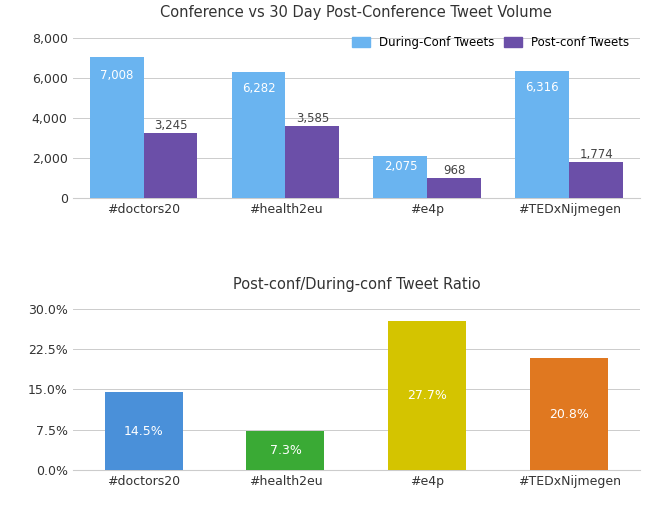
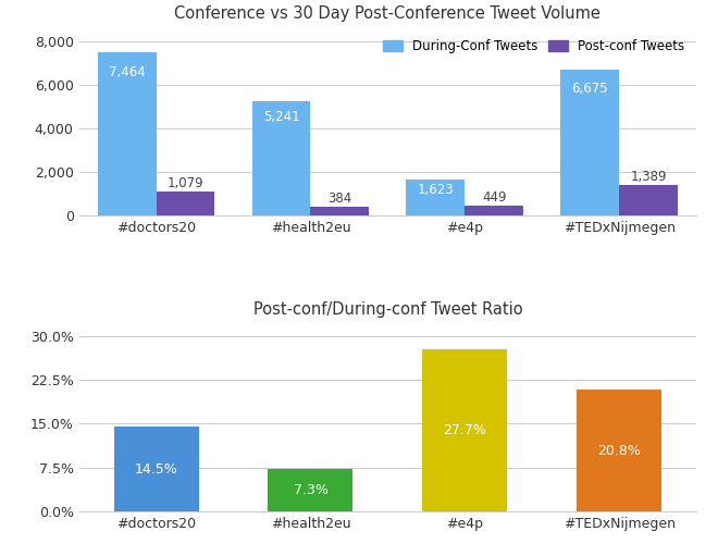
Conference vs 30 Day Post-Conference Tweet Volume/During-Conf Tweets/#doctors20: 7,008 -> 7,464
Conference vs 30 Day Post-Conference Tweet Volume/Post-conf Tweets/#doctors20: 3,245 -> 1,079
Conference vs 30 Day Post-Conference Tweet Volume/During-Conf Tweets/#health2eu: 6,282 -> 5,241
Conference vs 30 Day Post-Conference Tweet Volume/Post-conf Tweets/#health2eu: 3,585 -> 384
Conference vs 30 Day Post-Conference Tweet Volume/During-Conf Tweets/#e4p: 2,075 -> 1,623
Conference vs 30 Day Post-Conference Tweet Volume/Post-conf Tweets/#e4p: 968 -> 449
Conference vs 30 Day Post-Conference Tweet Volume/During-Conf Tweets/#TEDxNijmegen: 6,316 -> 6,675
Conference vs 30 Day Post-Conference Tweet Volume/Post-conf Tweets/#TEDxNijmegen: 1,774 -> 1,389
